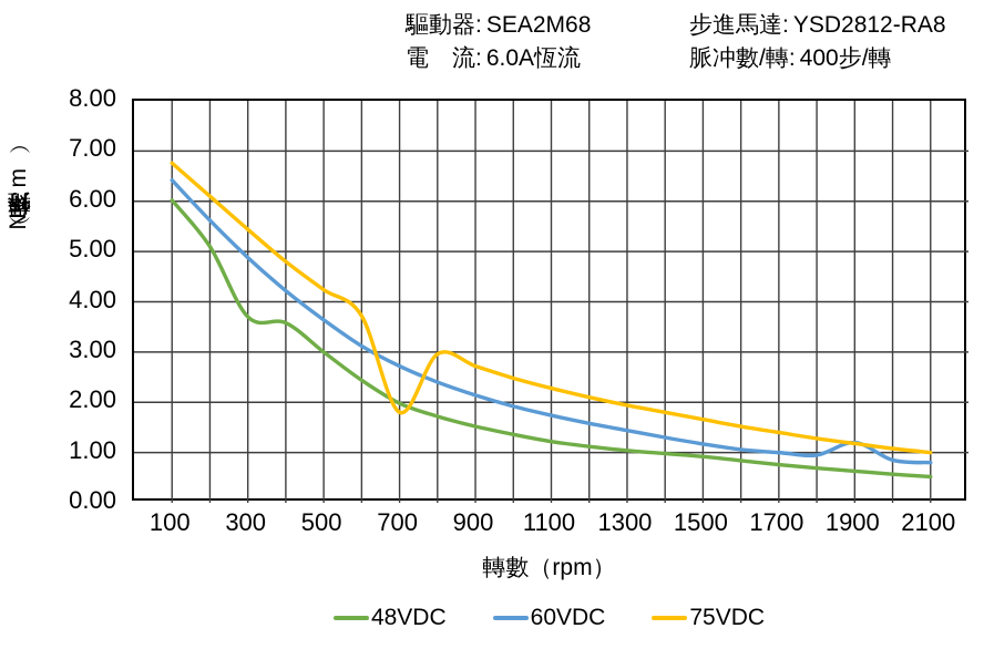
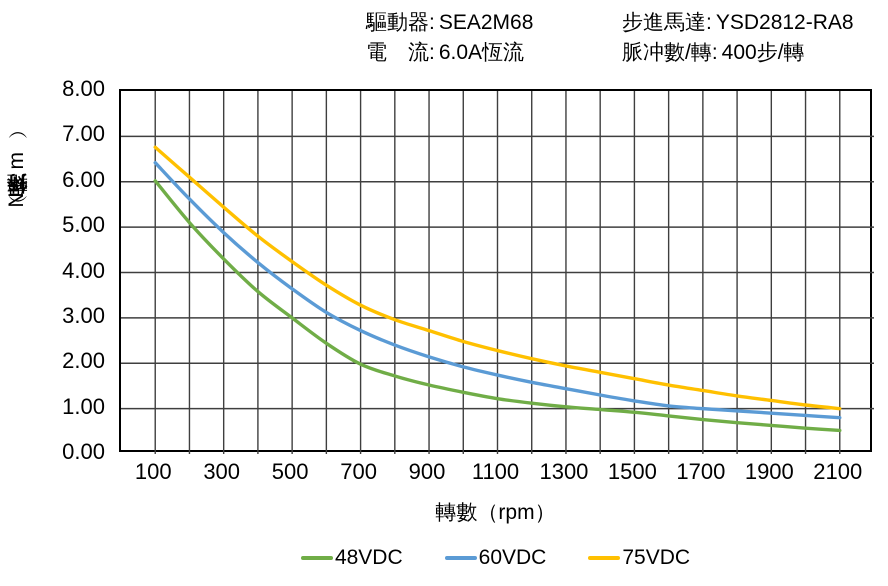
48VDC/300: 3.7 -> 4.3
75VDC/700: 1.8 -> 3.3
60VDC/1900: 1.2 -> 0.9
